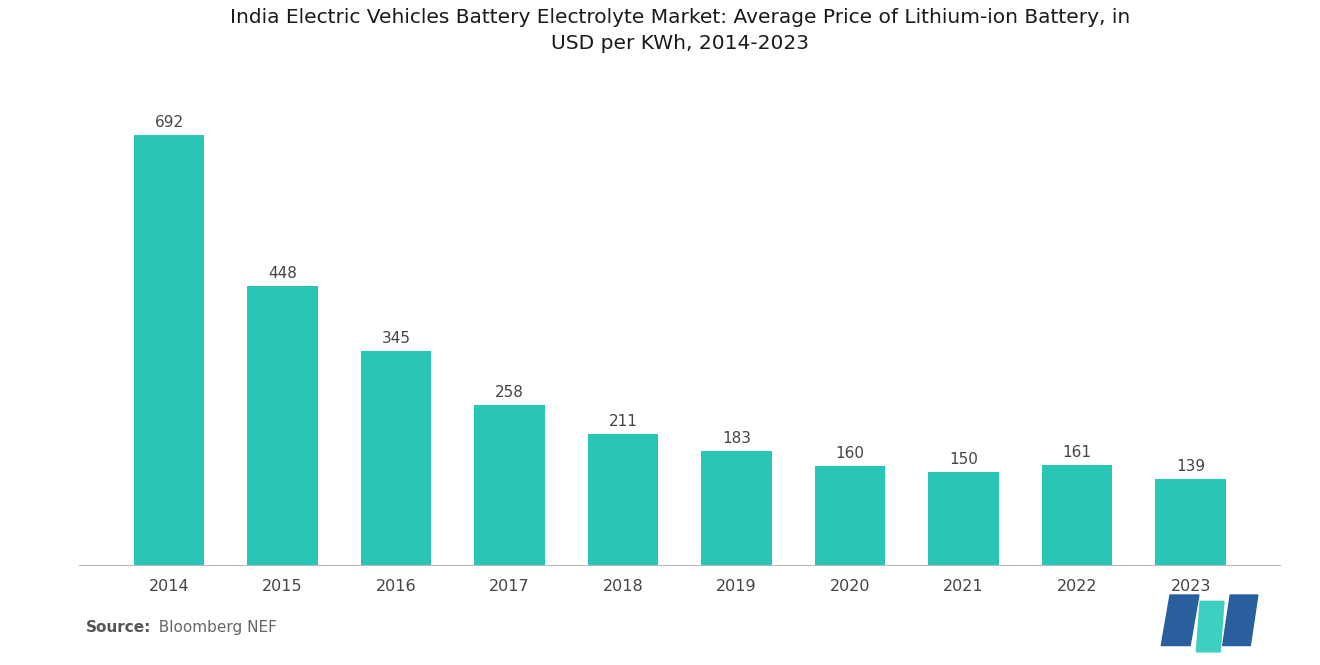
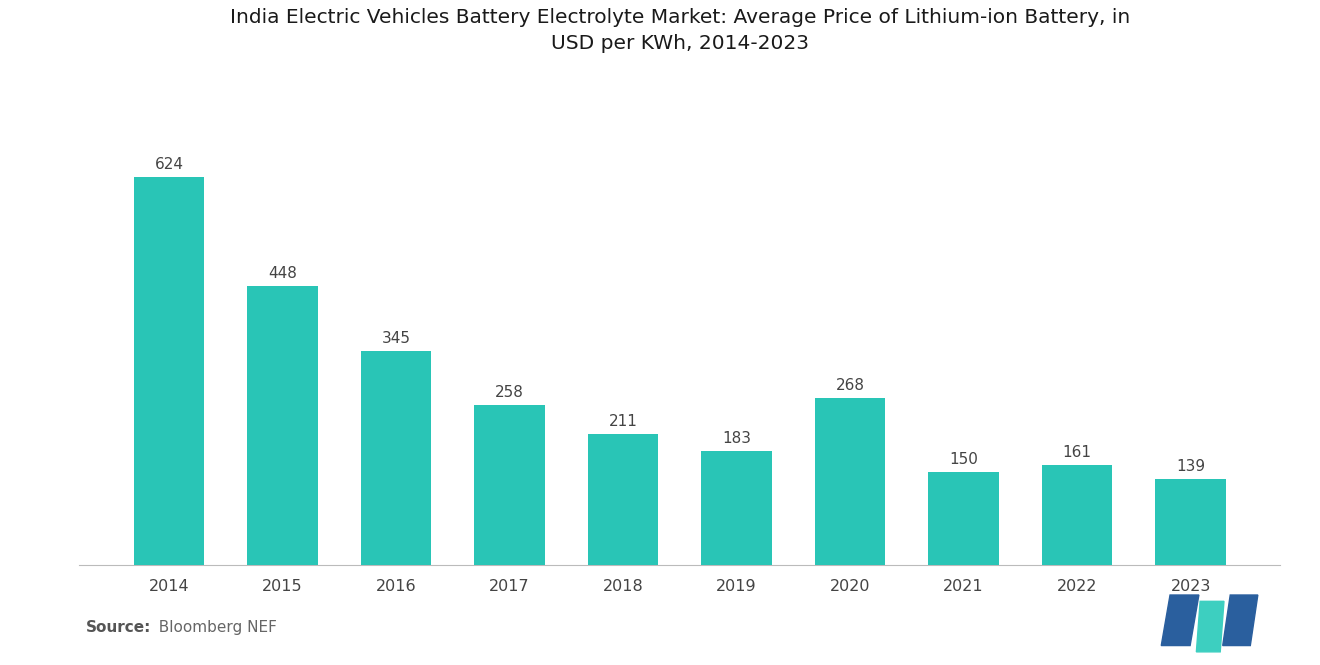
2014: 692 -> 624
2020: 160 -> 268
